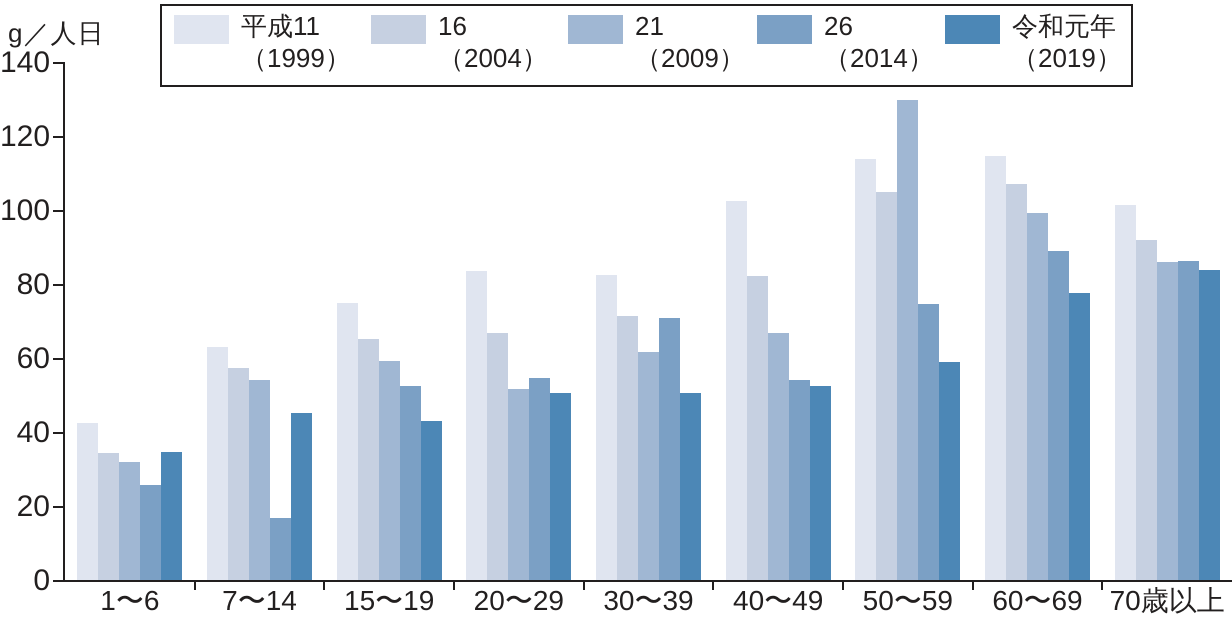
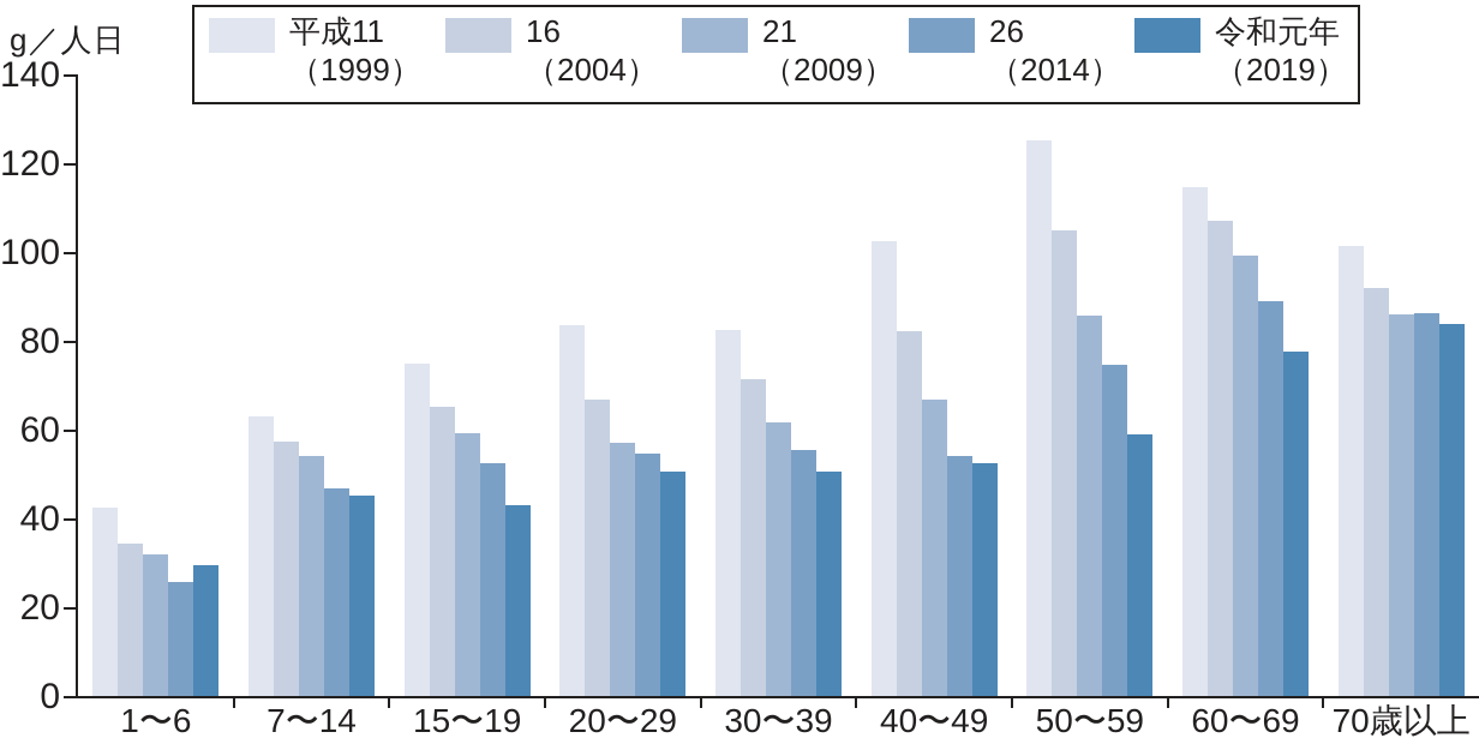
令和元年/1〜6: 35 -> 30
26/7〜14: 17 -> 47
21/20〜29: 52 -> 57
26/30〜39: 71 -> 56
平成11/50〜59: 114 -> 126
21/50〜59: 130 -> 86
